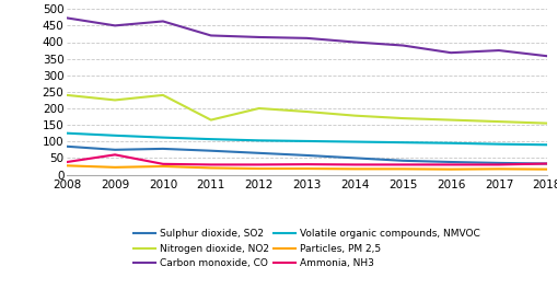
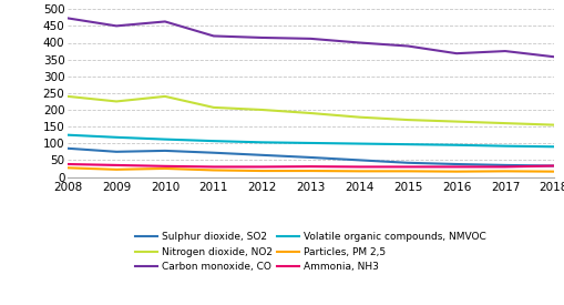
Ammonia, NH3/2009: 60 -> 35
Nitrogen dioxide, NO2/2011: 165 -> 207
